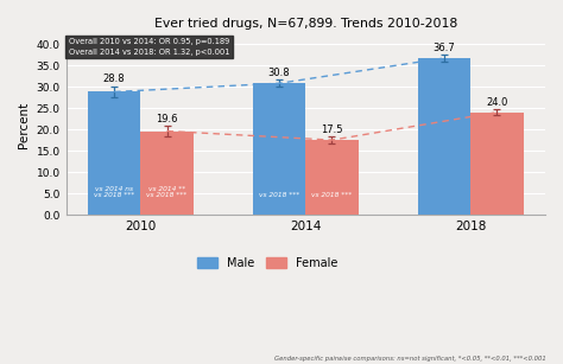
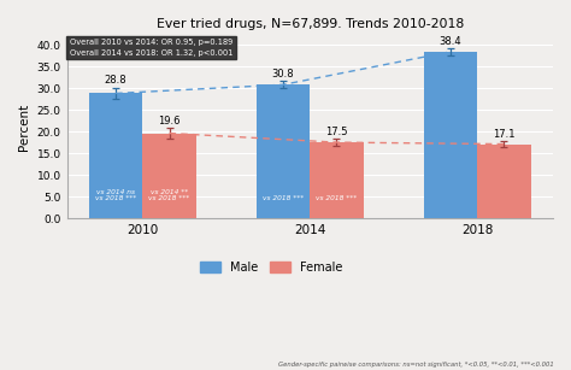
Male/2018: 36.7 -> 38.4
Female/2018: 24.0 -> 17.1
